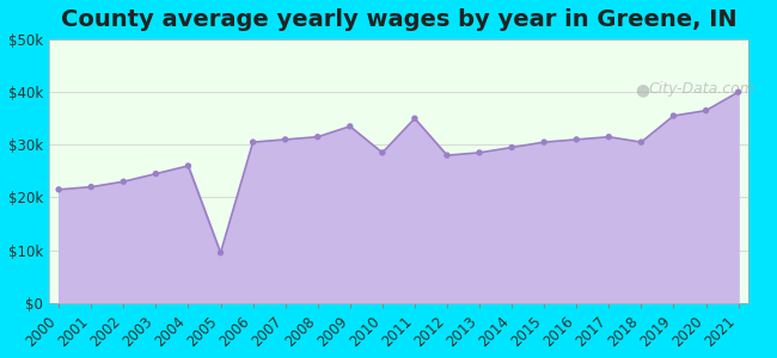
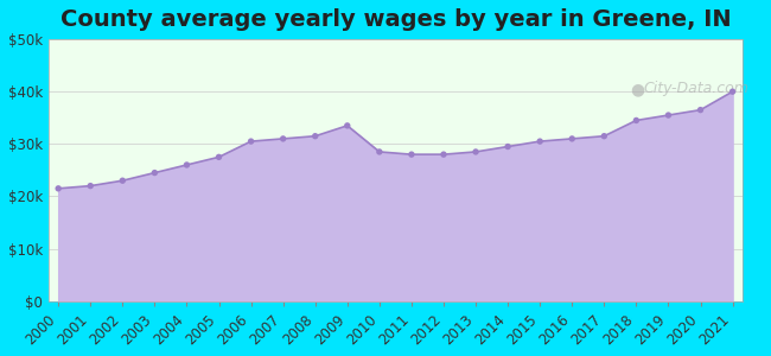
2005: $9.5k -> $27.5k
2011: $35.0k -> $28.0k
2018: $30.5k -> $34.5k
